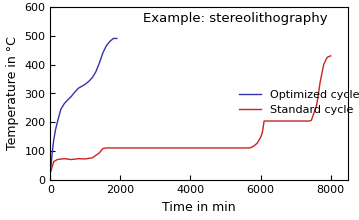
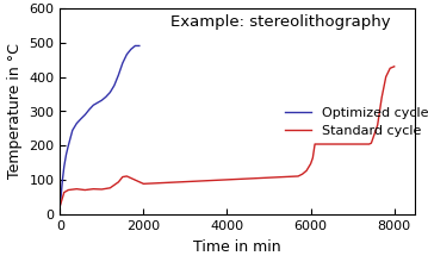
Standard cycle/2000: 112 -> 90
